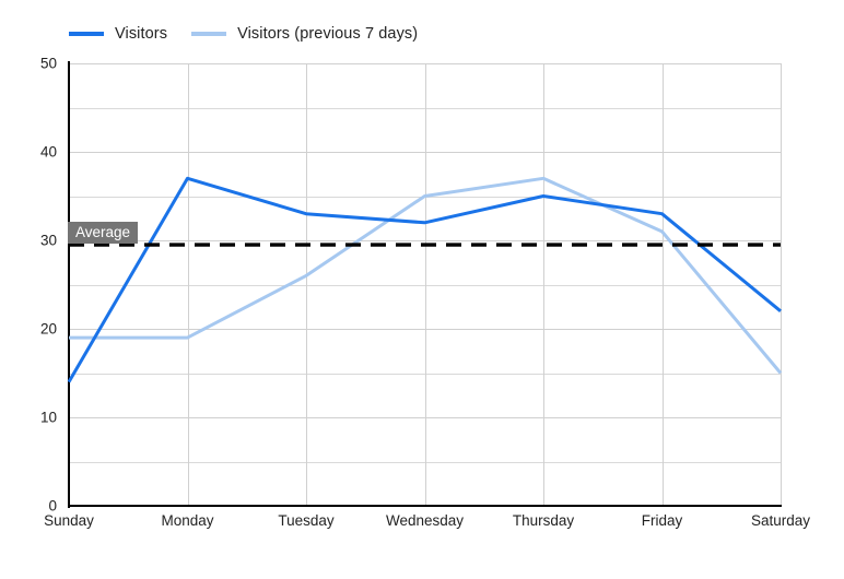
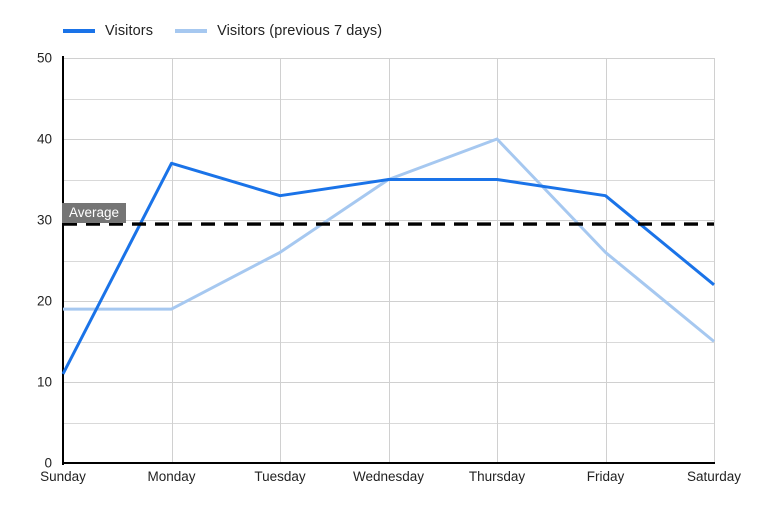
Visitors/Sunday: 14 -> 11
Visitors/Wednesday: 32 -> 35
Visitors (previous 7 days)/Thursday: 37 -> 40
Visitors (previous 7 days)/Friday: 31 -> 26
